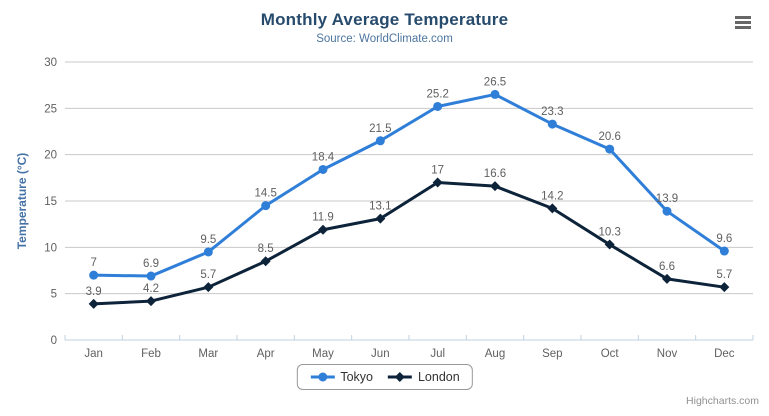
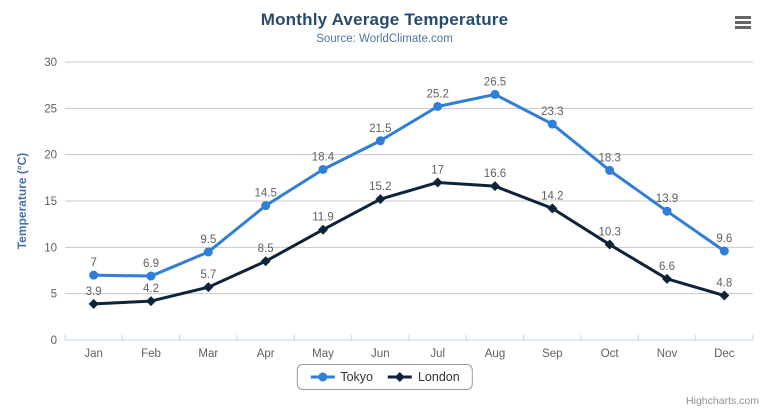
London/Jun: 13.1 -> 15.2
Tokyo/Oct: 20.6 -> 18.3
London/Dec: 5.7 -> 4.8
